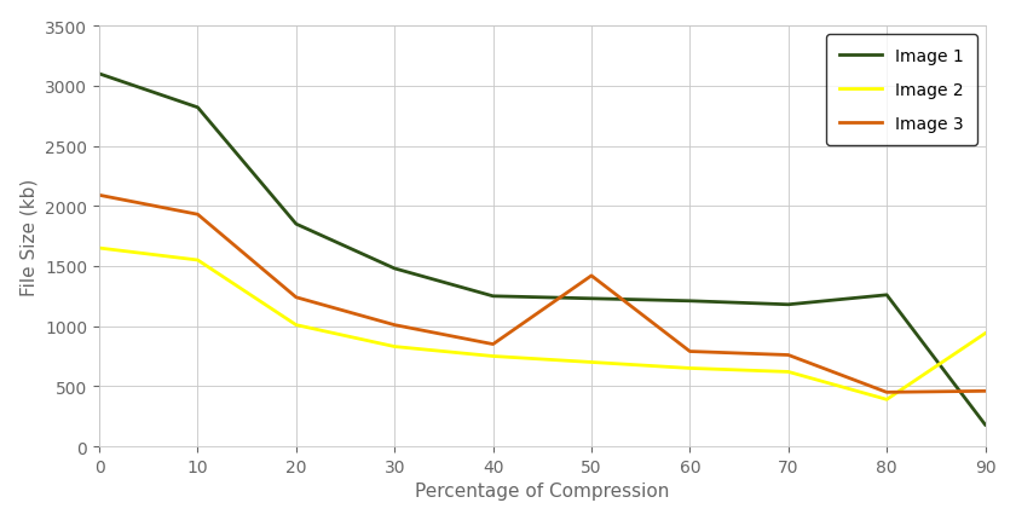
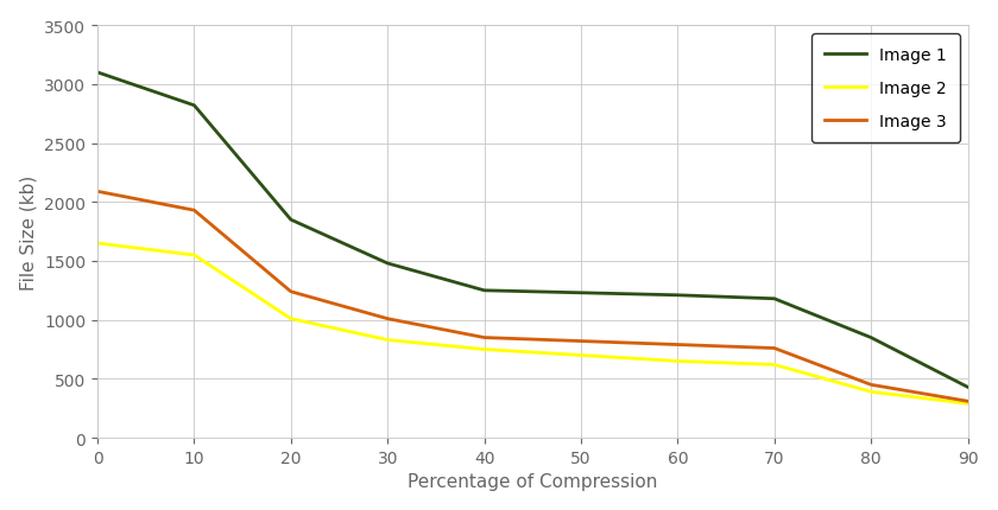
Image 3/50: 1420 -> 820
Image 1/80: 1260 -> 850
Image 1/90: 180 -> 430
Image 2/90: 940 -> 290
Image 3/90: 460 -> 310
